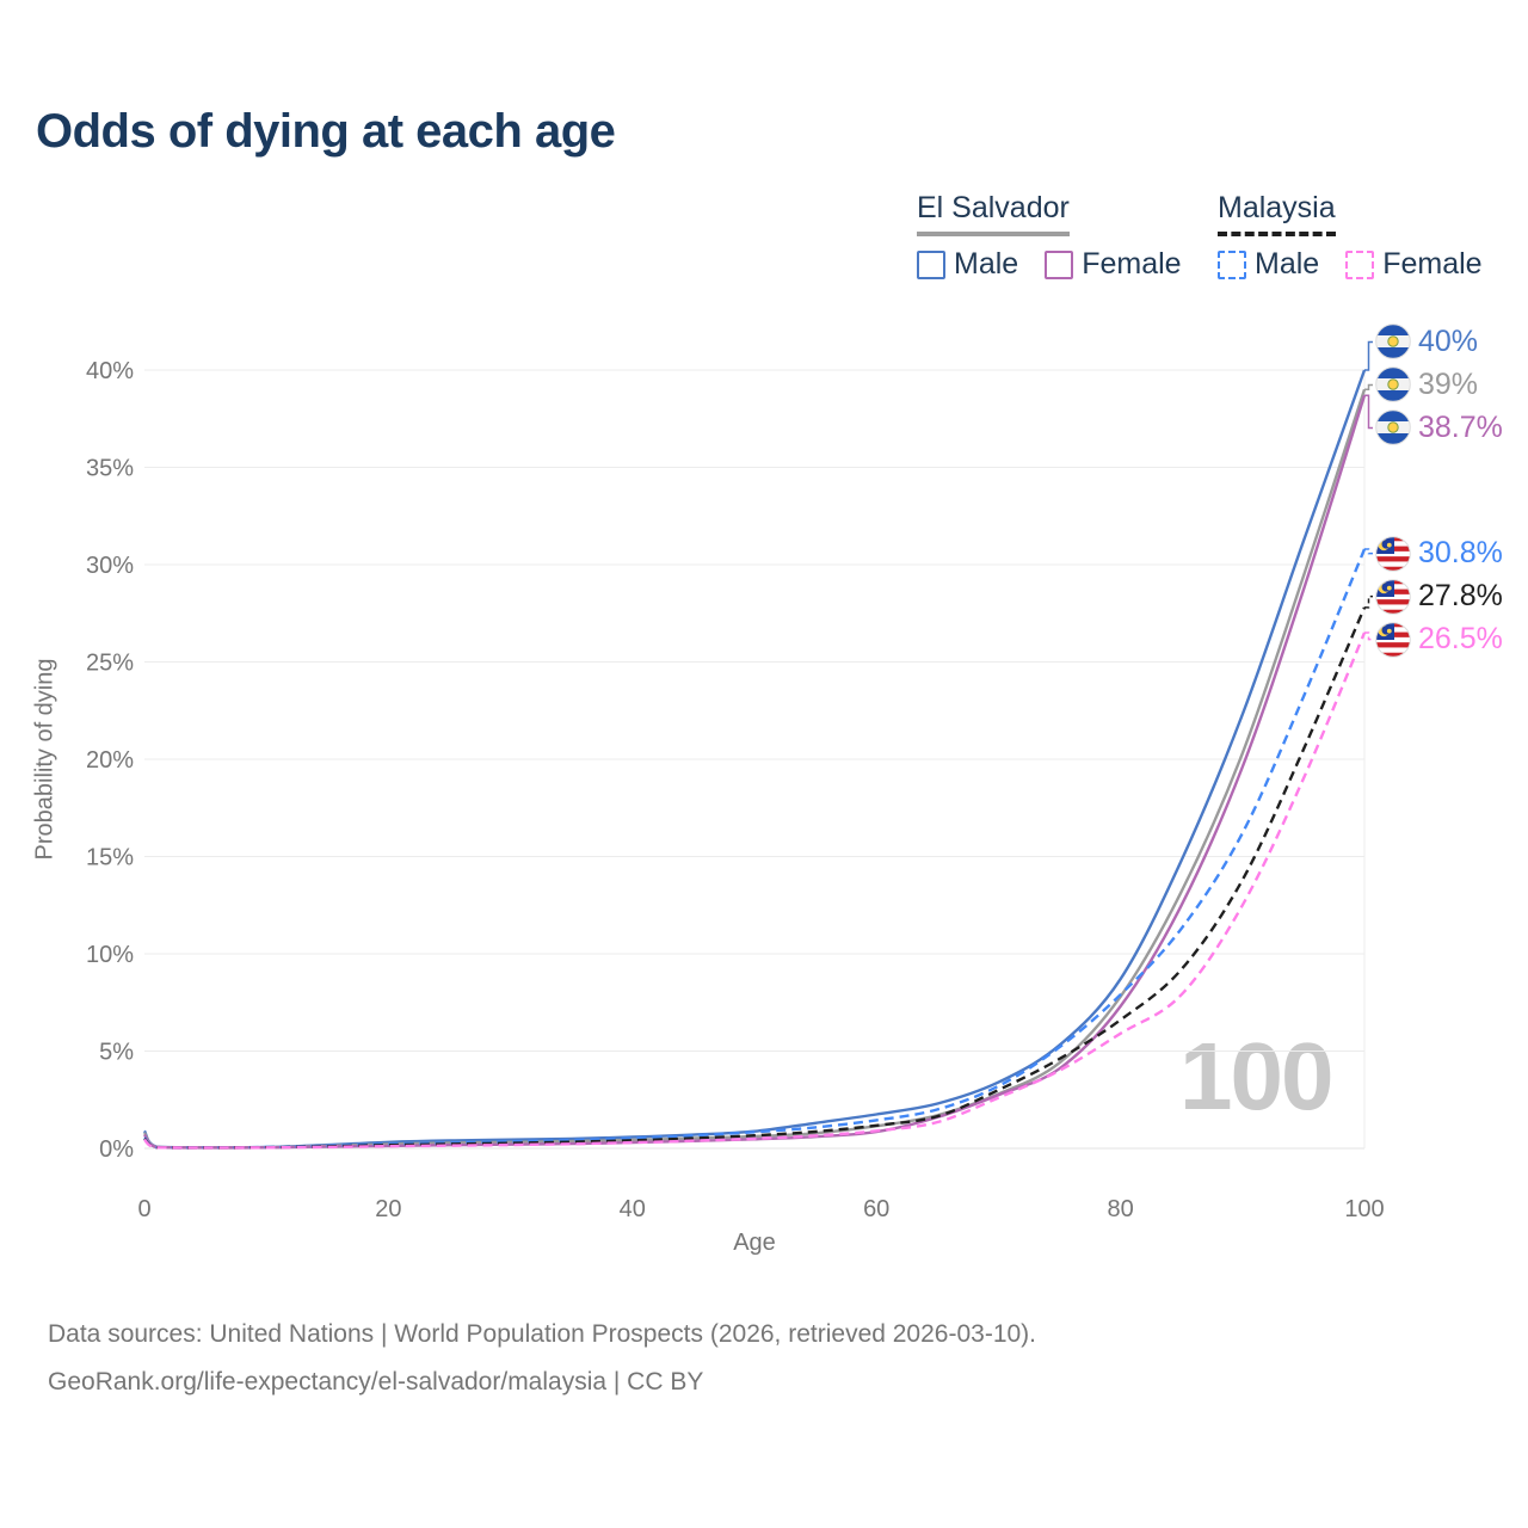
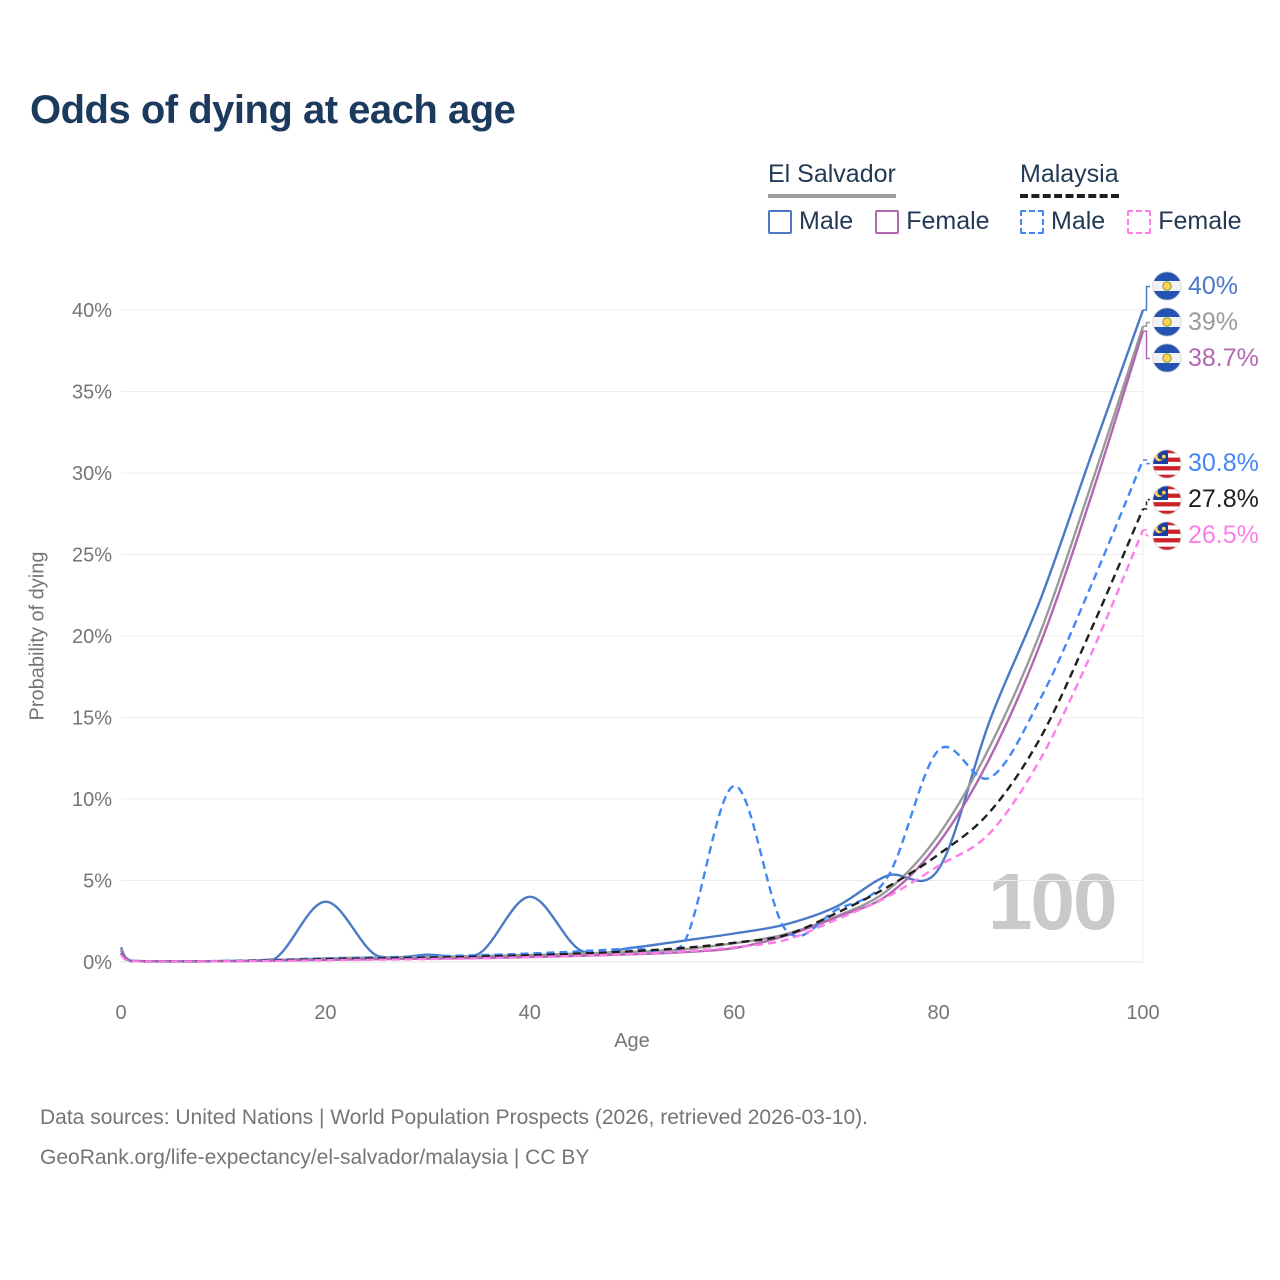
El Salvador Male/20: 0.3% -> 3.7%
El Salvador Male/40: 0.6% -> 4.0%
Malaysia Male/60: 1.4% -> 10.8%
El Salvador Male/80: 8.7% -> 5.7%
Malaysia Male/80: 7.9% -> 13.0%
